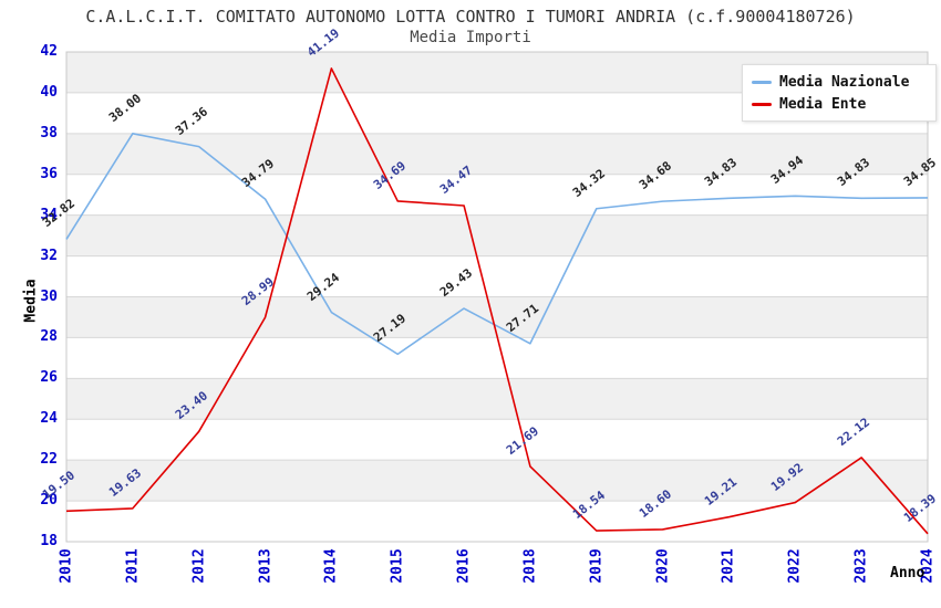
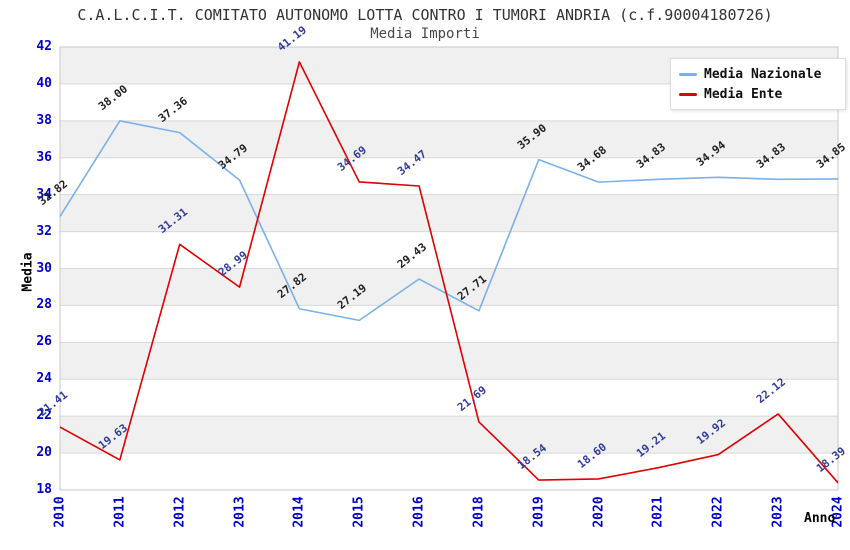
Media Ente/2010: 19.50 -> 21.41
Media Ente/2012: 23.40 -> 31.31
Media Nazionale/2014: 29.24 -> 27.82
Media Nazionale/2019: 34.32 -> 35.90
